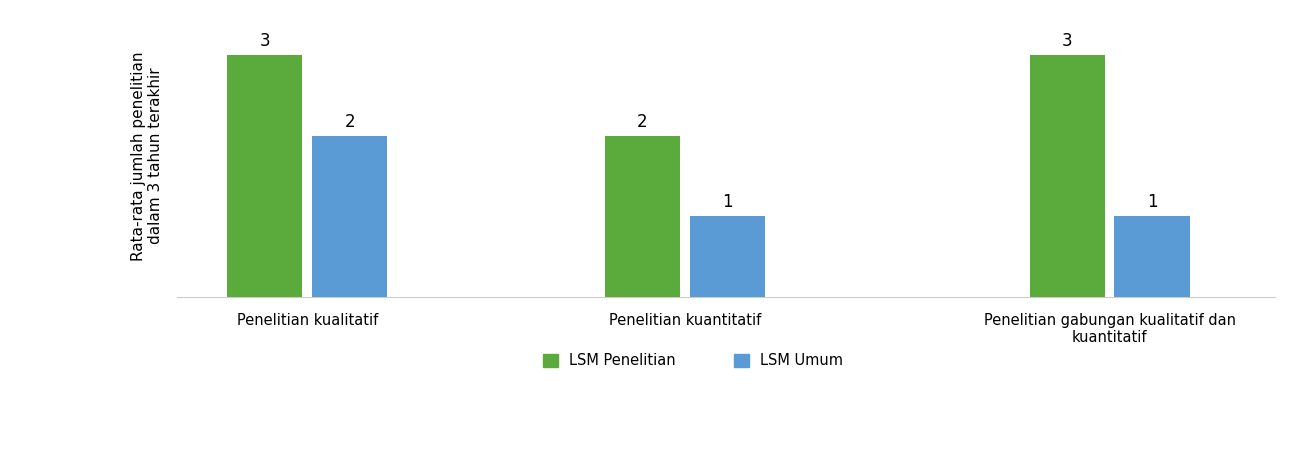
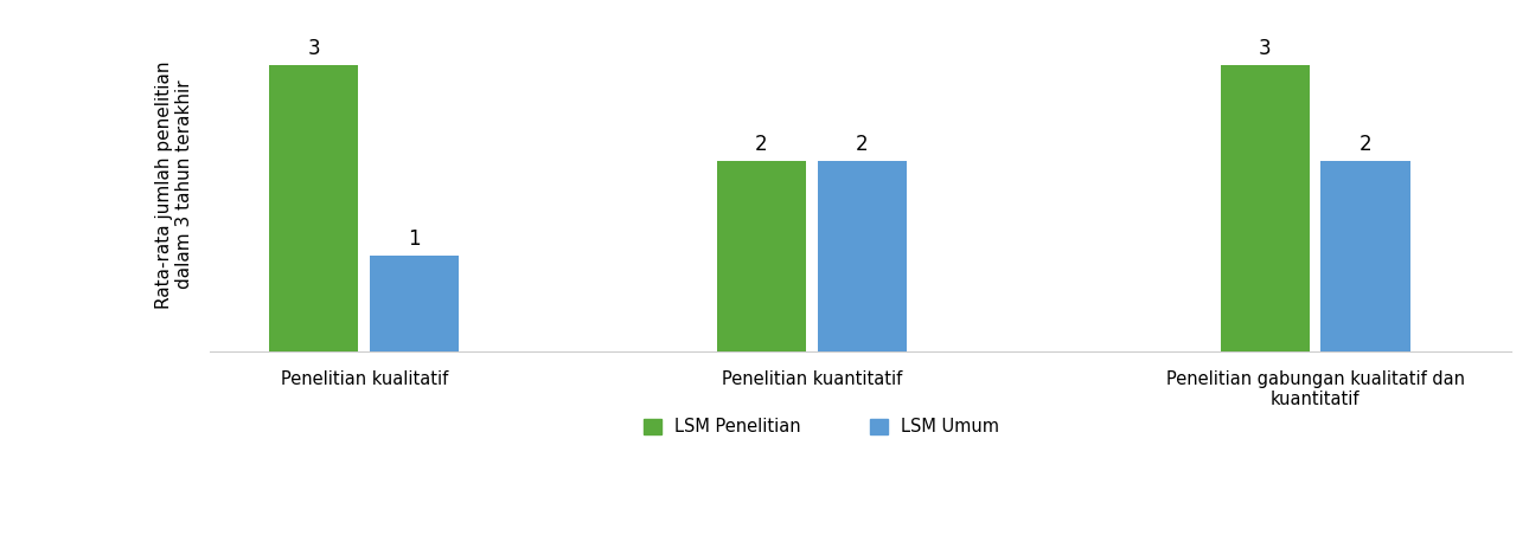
LSM Umum/Penelitian kualitatif: 2 -> 1
LSM Umum/Penelitian kuantitatif: 1 -> 2
LSM Umum/Penelitian gabungan kualitatif dan kuantitatif: 1 -> 2
